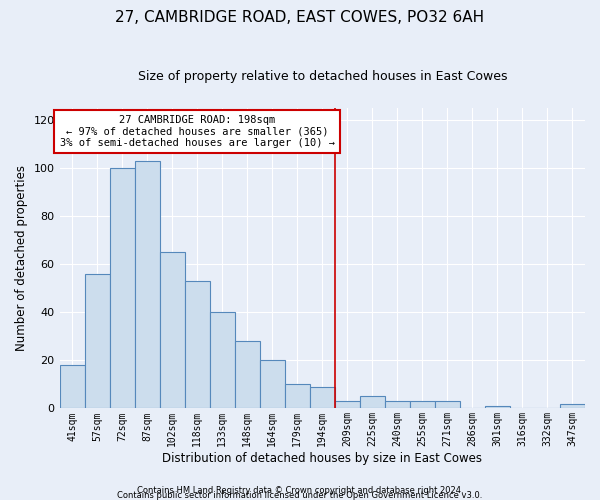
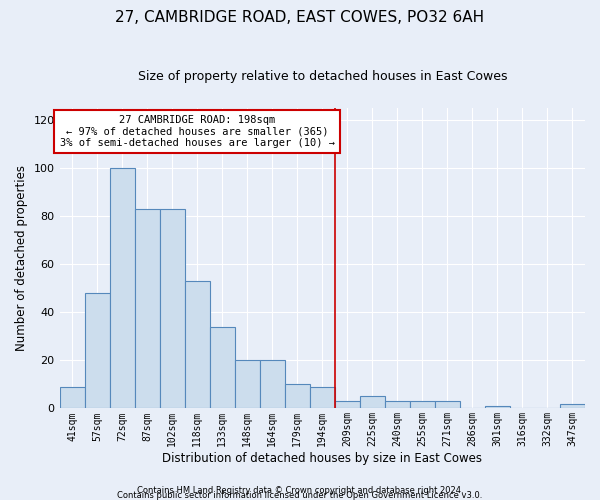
41sqm: 18 -> 9
57sqm: 56 -> 48
87sqm: 103 -> 83
102sqm: 65 -> 83
133sqm: 40 -> 34
148sqm: 28 -> 20
